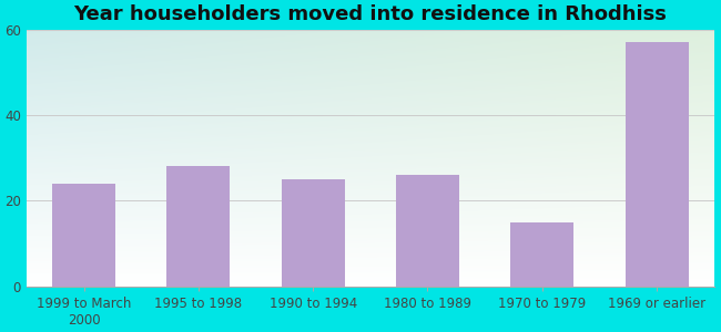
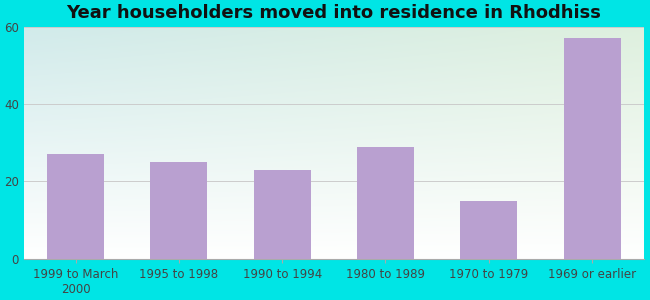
1999 to March 2000: 24 -> 27
1995 to 1998: 28 -> 25
1990 to 1994: 25 -> 23
1980 to 1989: 26 -> 29
